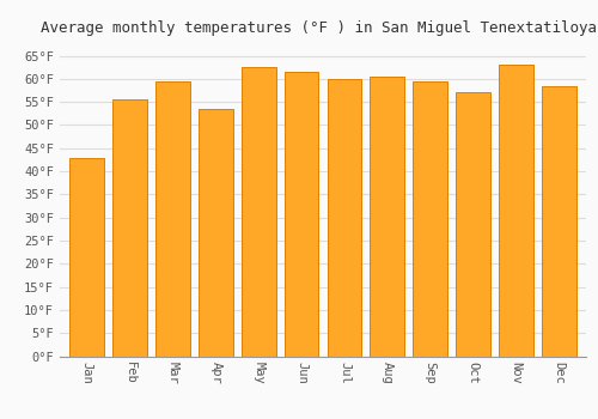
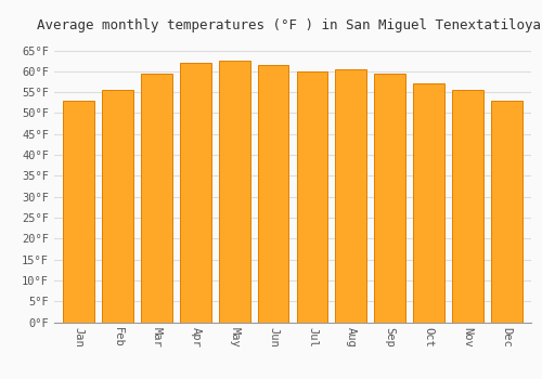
Jan: 43.0°F -> 53.0°F
Apr: 53.5°F -> 62.0°F
Nov: 63.0°F -> 55.5°F
Dec: 58.5°F -> 53.0°F
